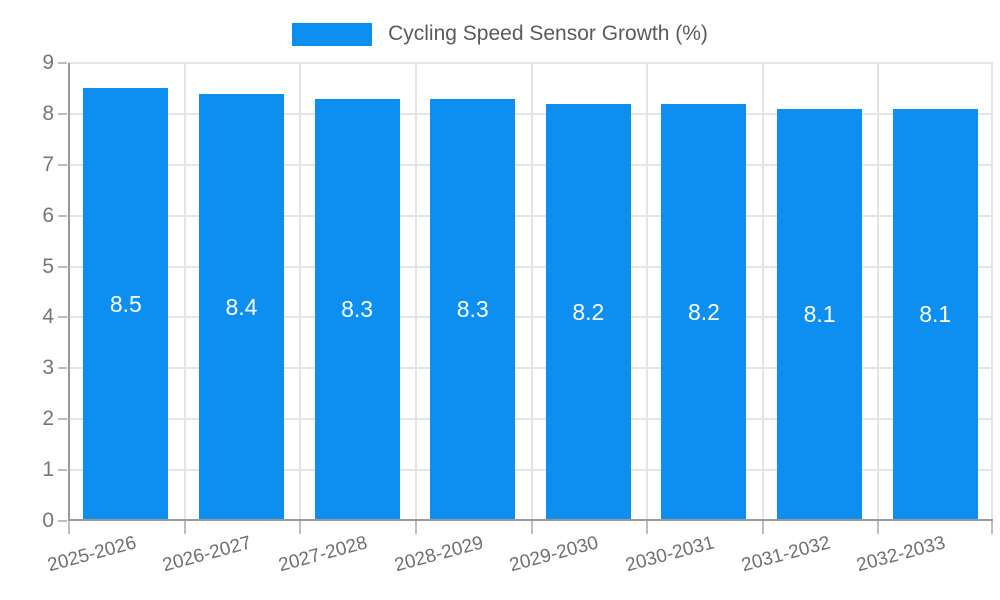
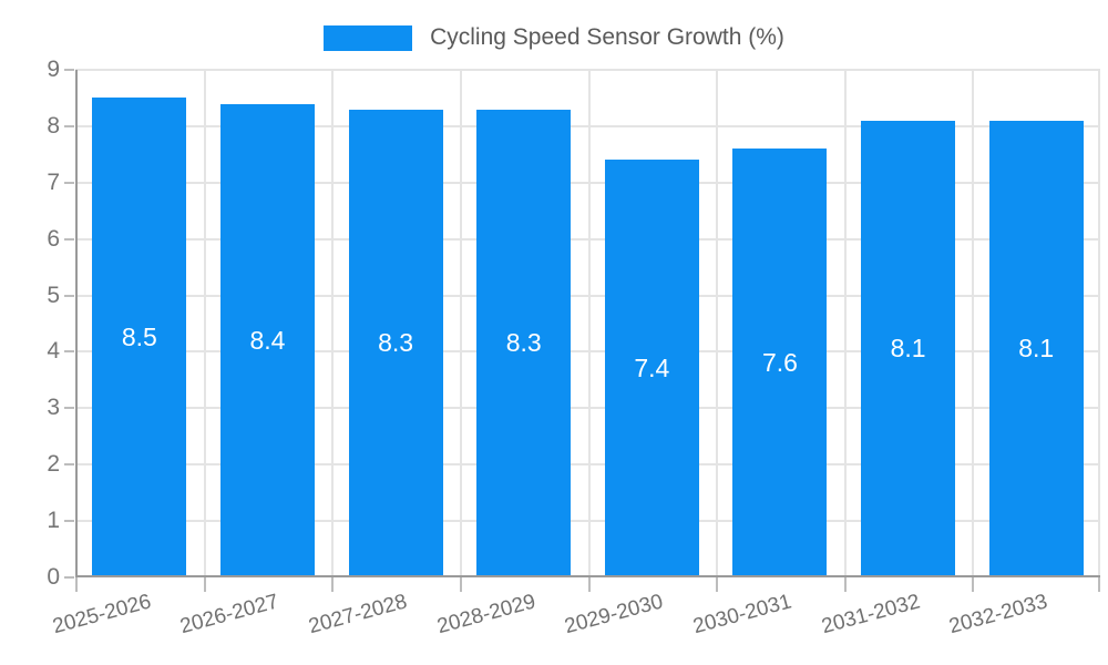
2029-2030: 8.2 -> 7.4
2030-2031: 8.2 -> 7.6
